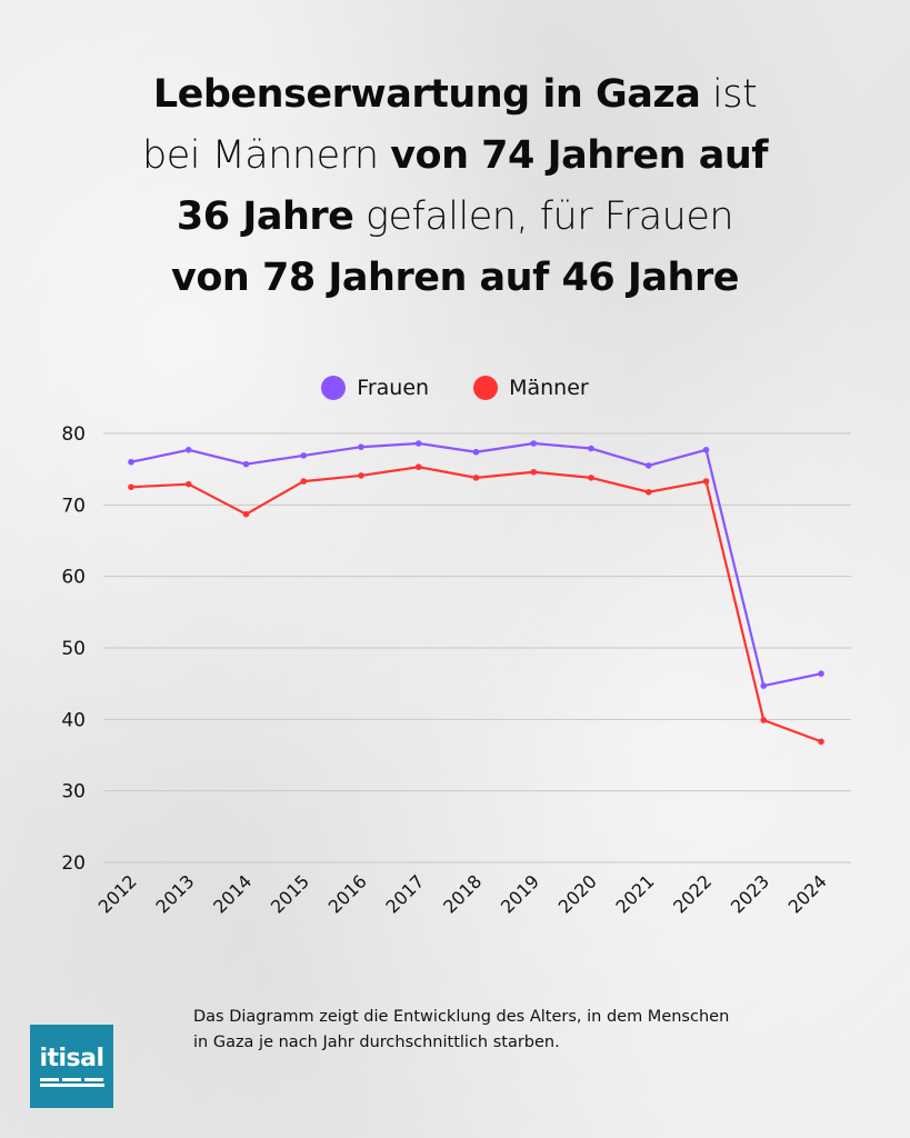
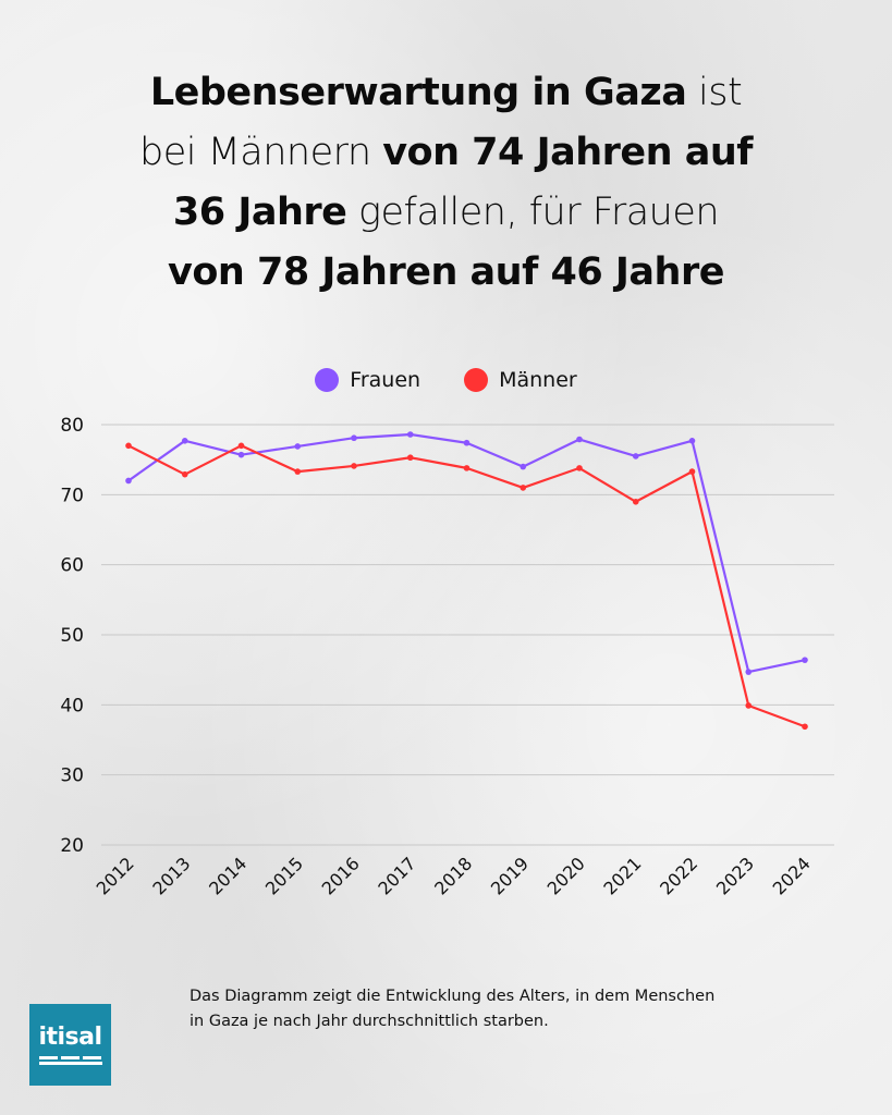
Frauen/2012: 76 -> 72
Männer/2012: 72 -> 77
Männer/2014: 69 -> 77
Frauen/2019: 79 -> 74
Männer/2019: 75 -> 71
Männer/2021: 72 -> 69
